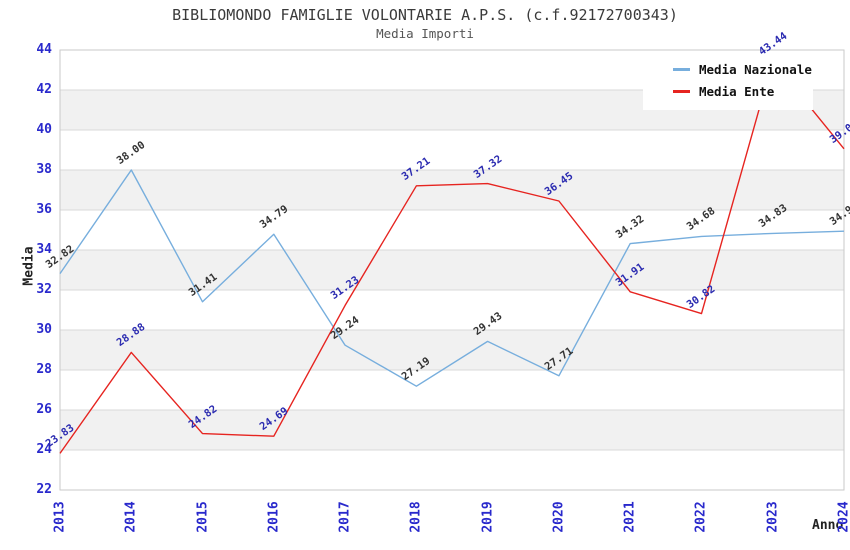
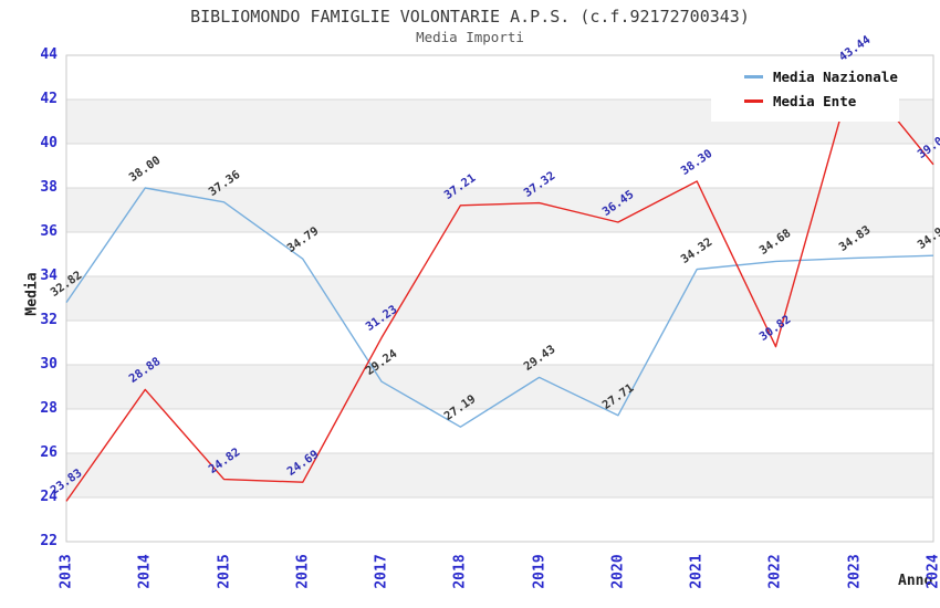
Media Nazionale/2015: 31.41 -> 37.36
Media Ente/2021: 31.91 -> 38.30
